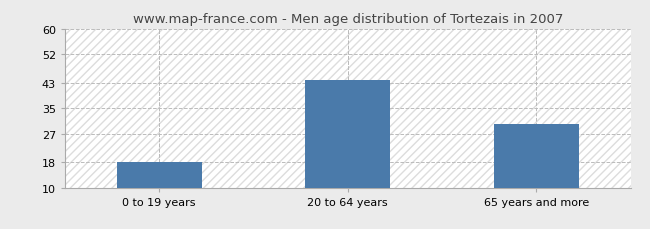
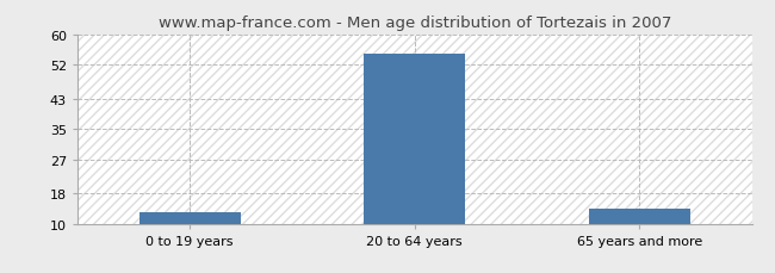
0 to 19 years: 18 -> 13
20 to 64 years: 44 -> 55
65 years and more: 30 -> 14
